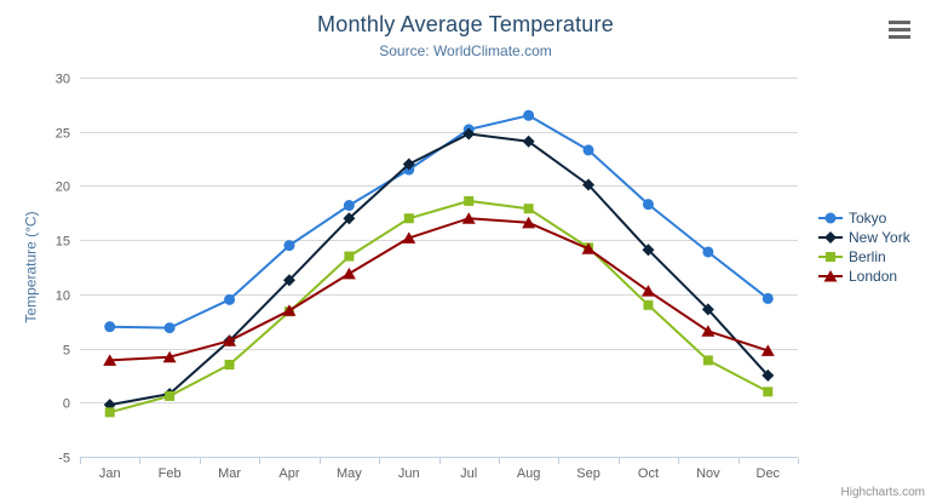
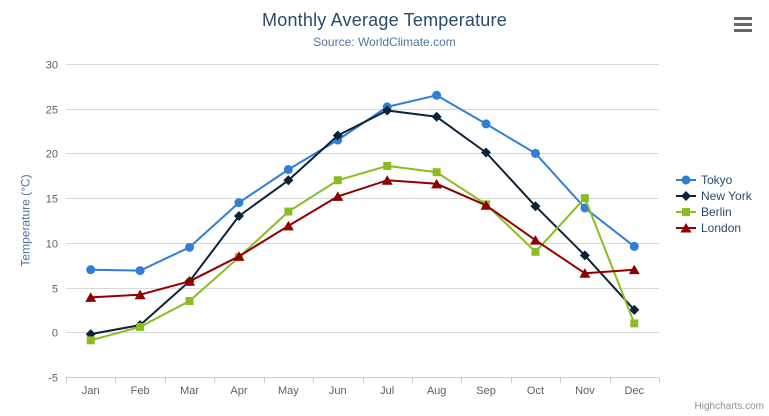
New York/Apr: 11 -> 13
Tokyo/Oct: 18 -> 20
Berlin/Nov: 4 -> 15
London/Dec: 5 -> 7
